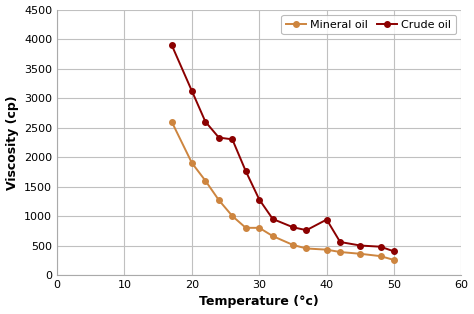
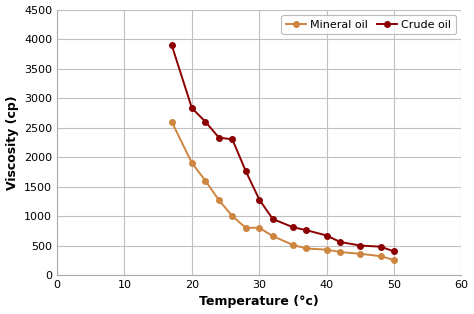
Crude oil/20: 3120 -> 2830
Crude oil/40: 940 -> 670
